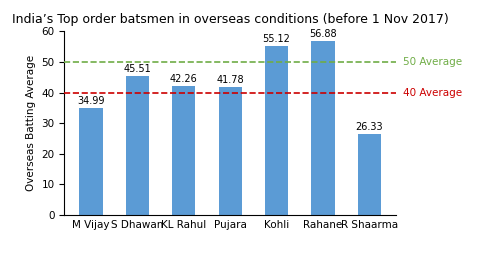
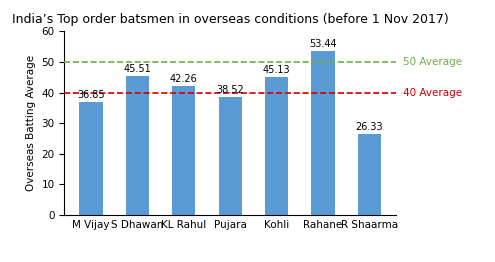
M Vijay: 34.99 -> 36.85
Pujara: 41.78 -> 38.52
Kohli: 55.12 -> 45.13
Rahane: 56.88 -> 53.44
